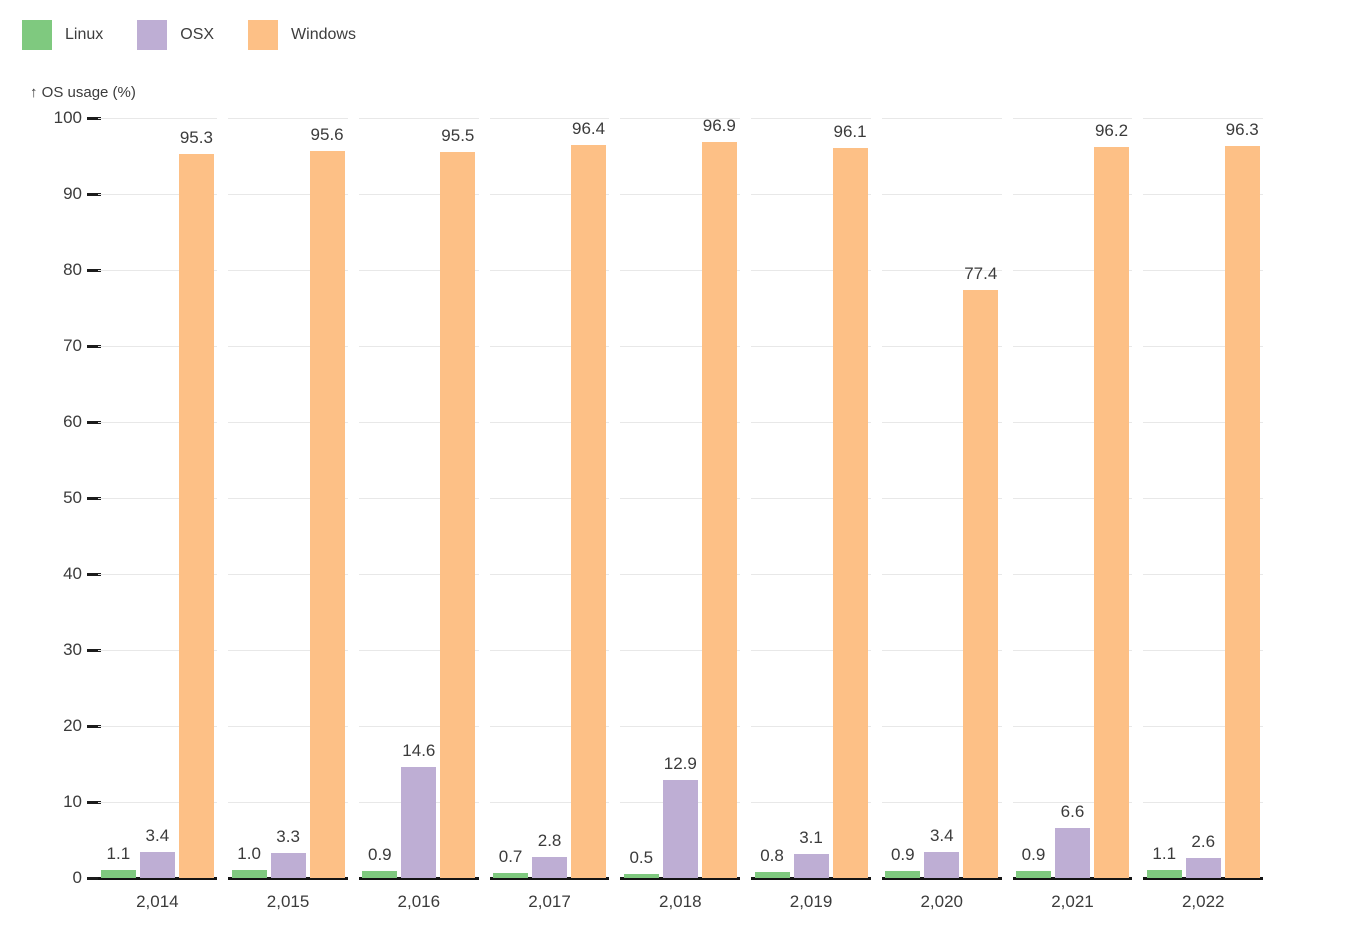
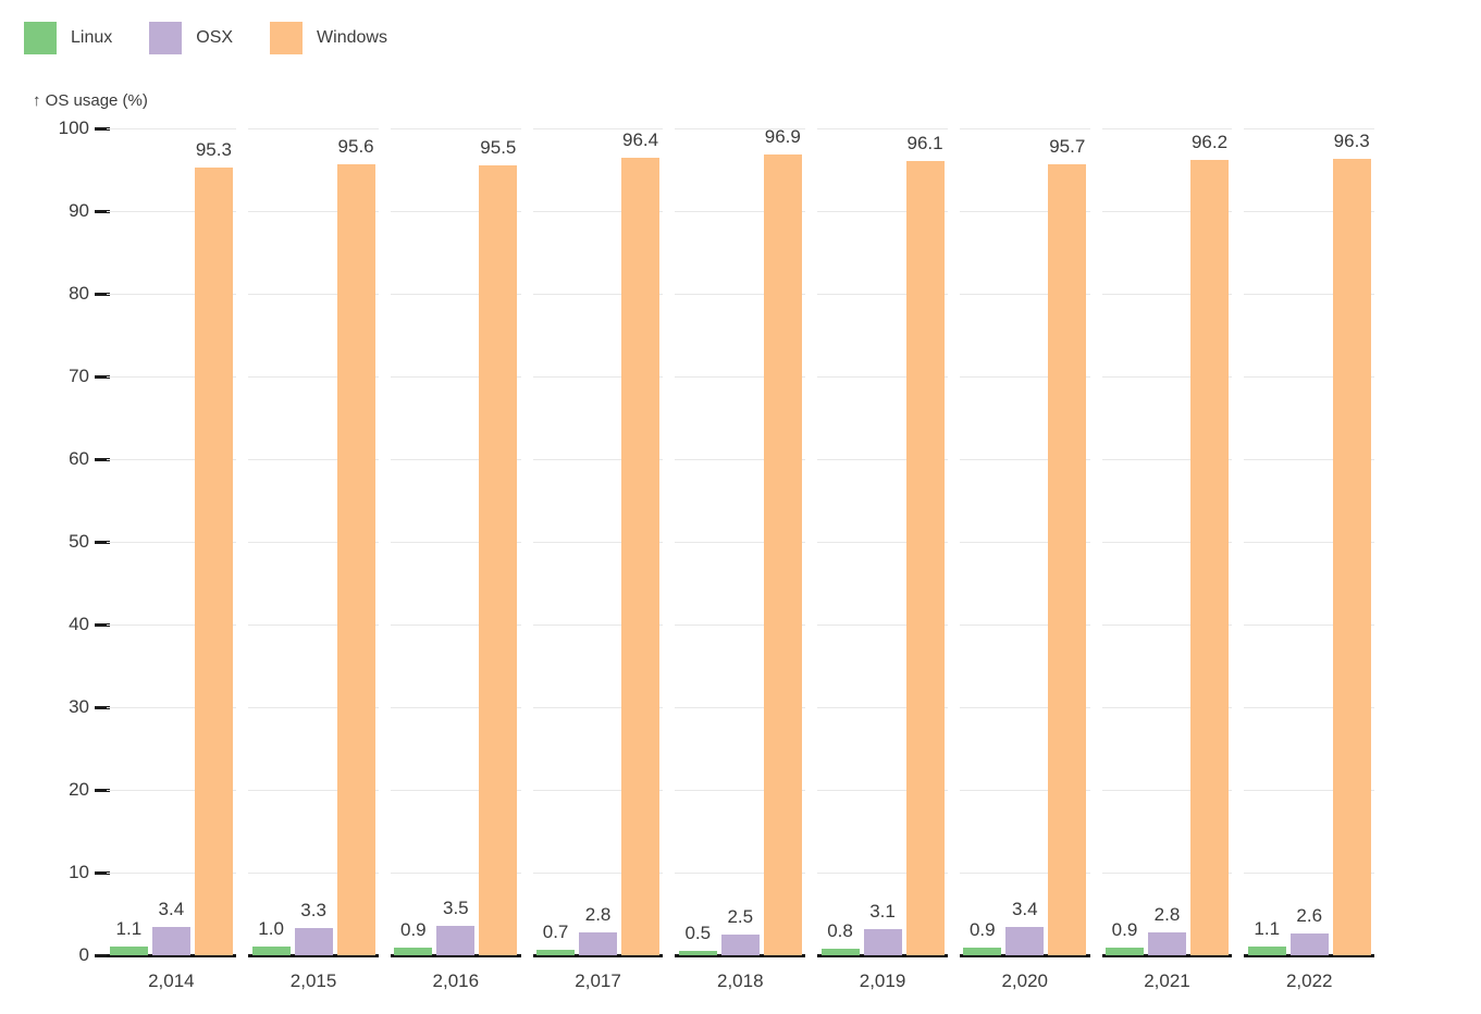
OSX/2,016: 14.6 -> 3.5
OSX/2,018: 12.9 -> 2.5
Windows/2,020: 77.4 -> 95.7
OSX/2,021: 6.6 -> 2.8
